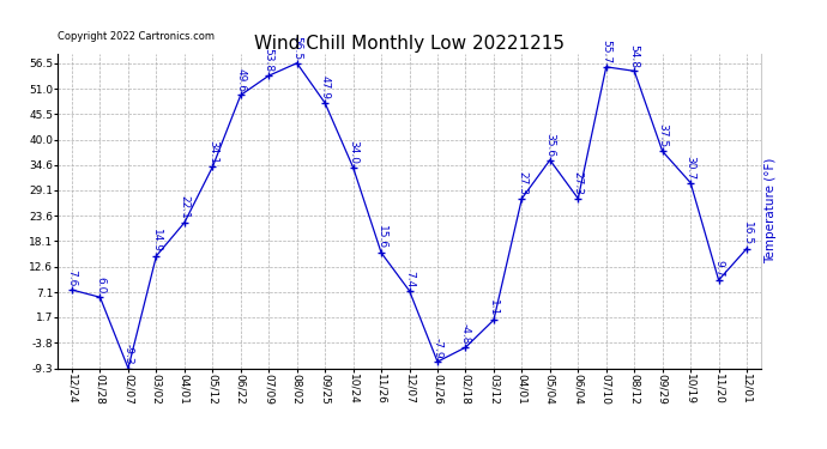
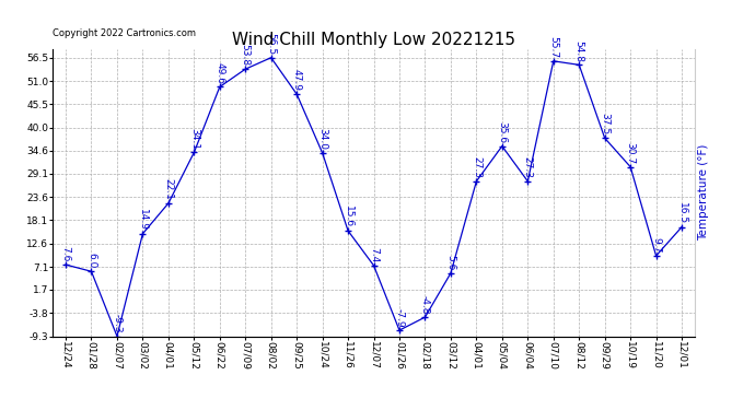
03/12: 1.1 -> 5.6
